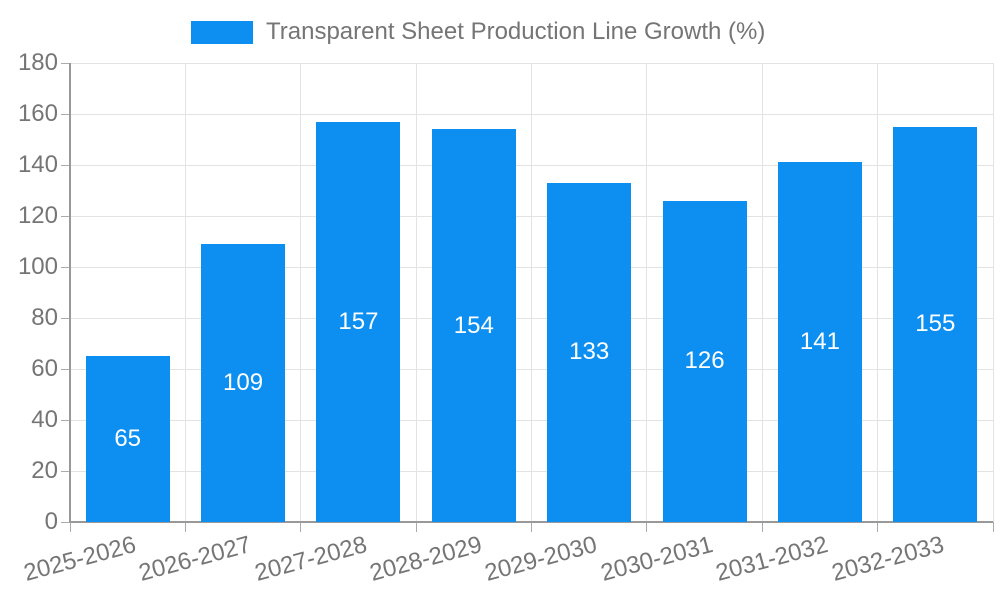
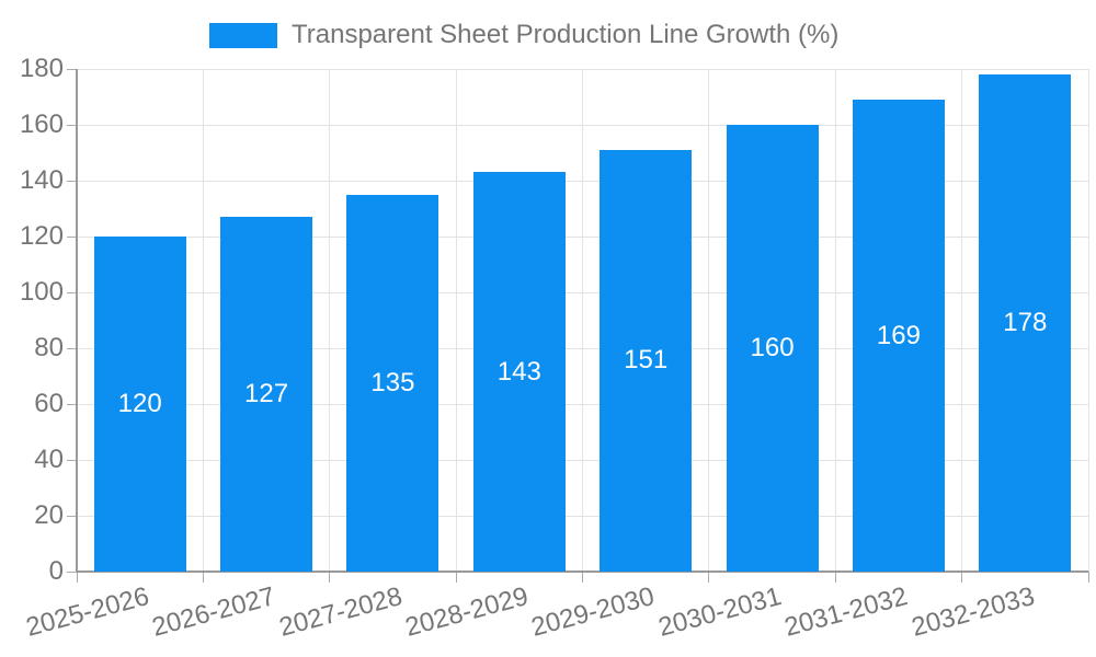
2025-2026: 65 -> 120
2026-2027: 109 -> 127
2027-2028: 157 -> 135
2028-2029: 154 -> 143
2029-2030: 133 -> 151
2030-2031: 126 -> 160
2031-2032: 141 -> 169
2032-2033: 155 -> 178
